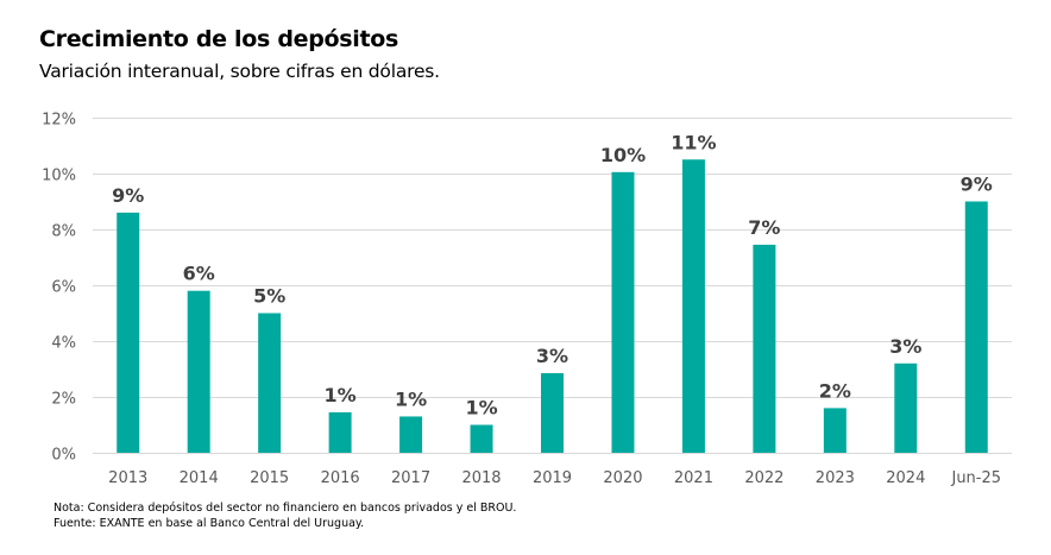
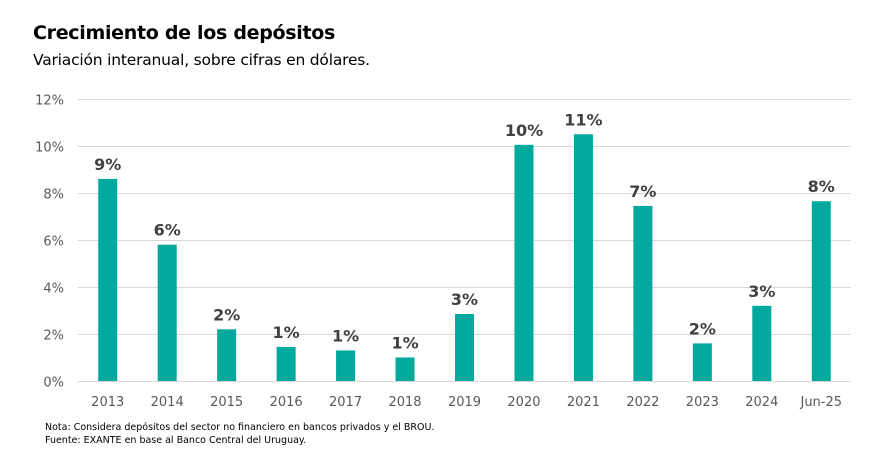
2015: 5% -> 2%
Jun-25: 9% -> 8%
